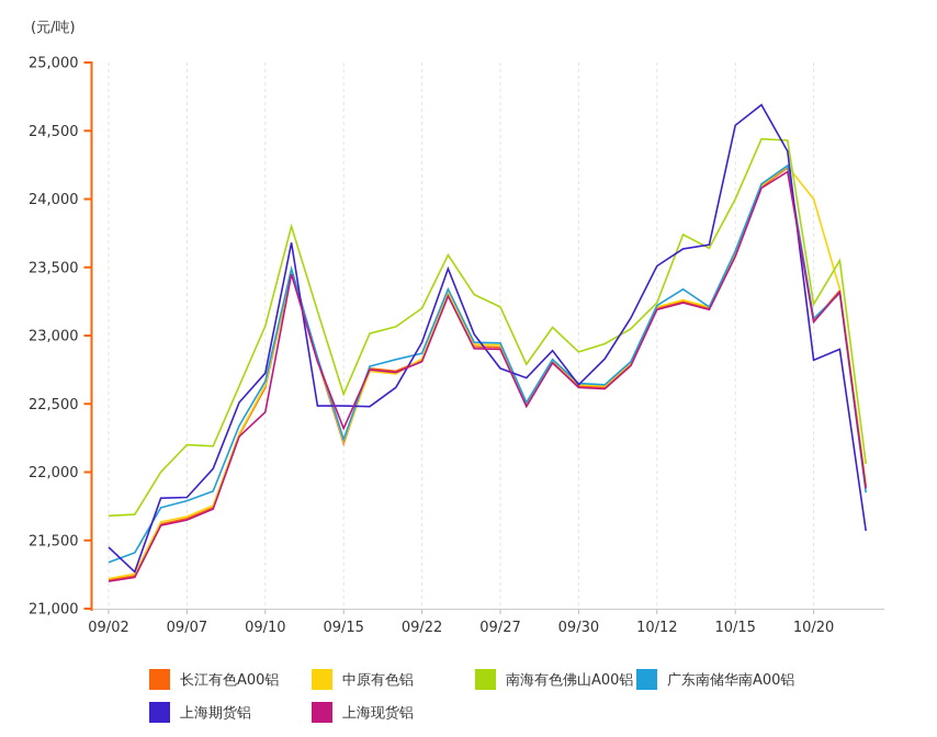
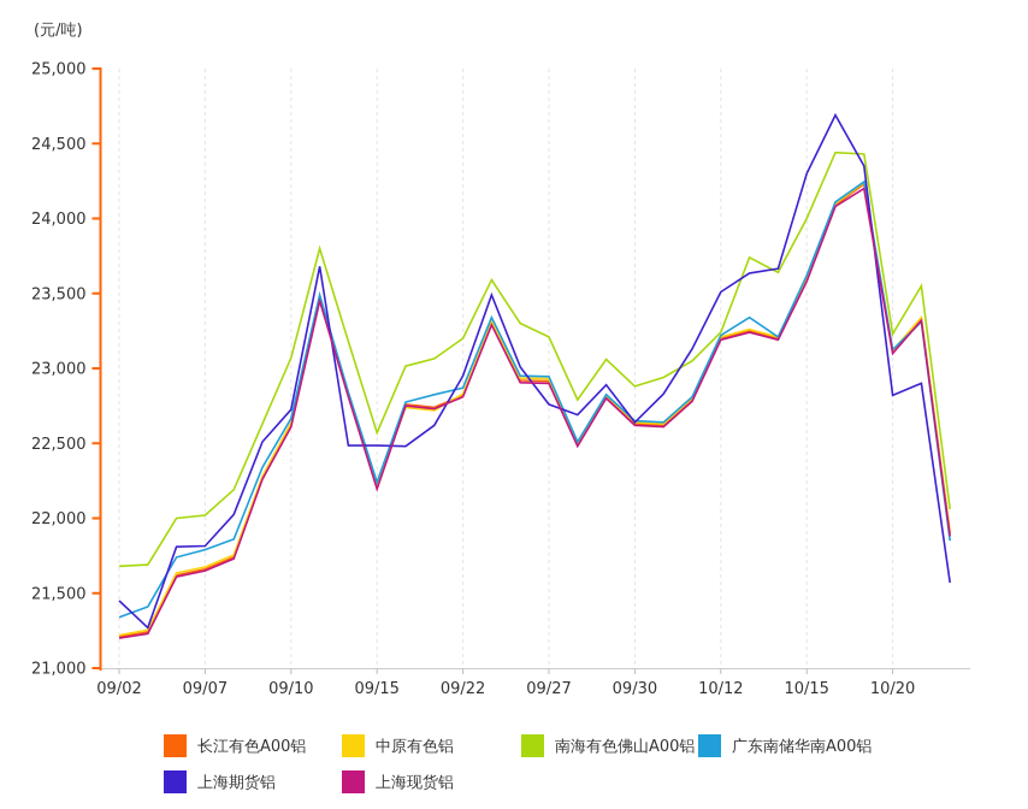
南海有色佛山A00铝/09/07: 22200 -> 22020
上海现货铝/09/10: 22440 -> 22610
上海现货铝/09/15: 22320 -> 22200
上海期货铝/10/15: 24540 -> 24300
中原有色铝/10/20: 24000 -> 23120
